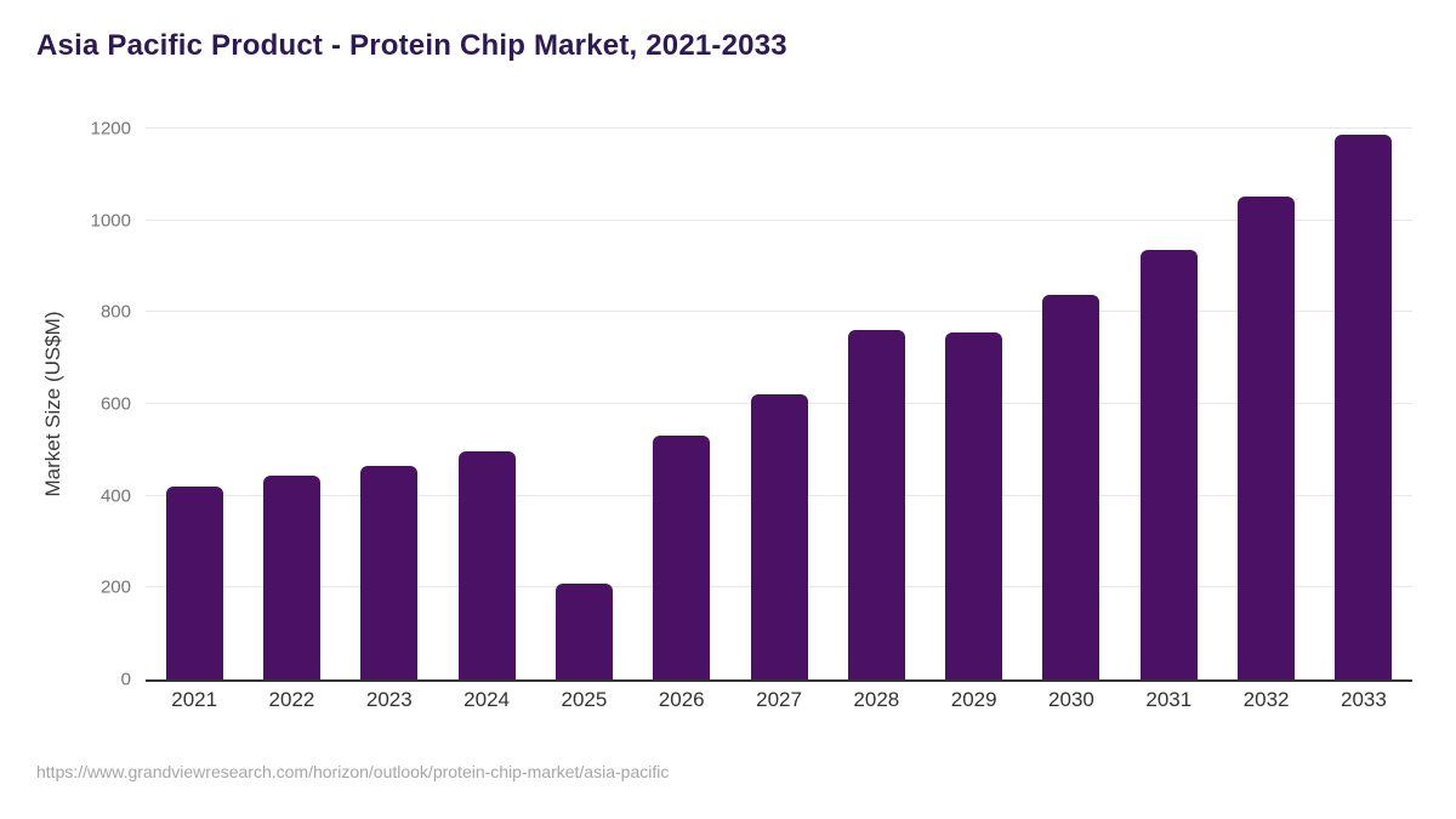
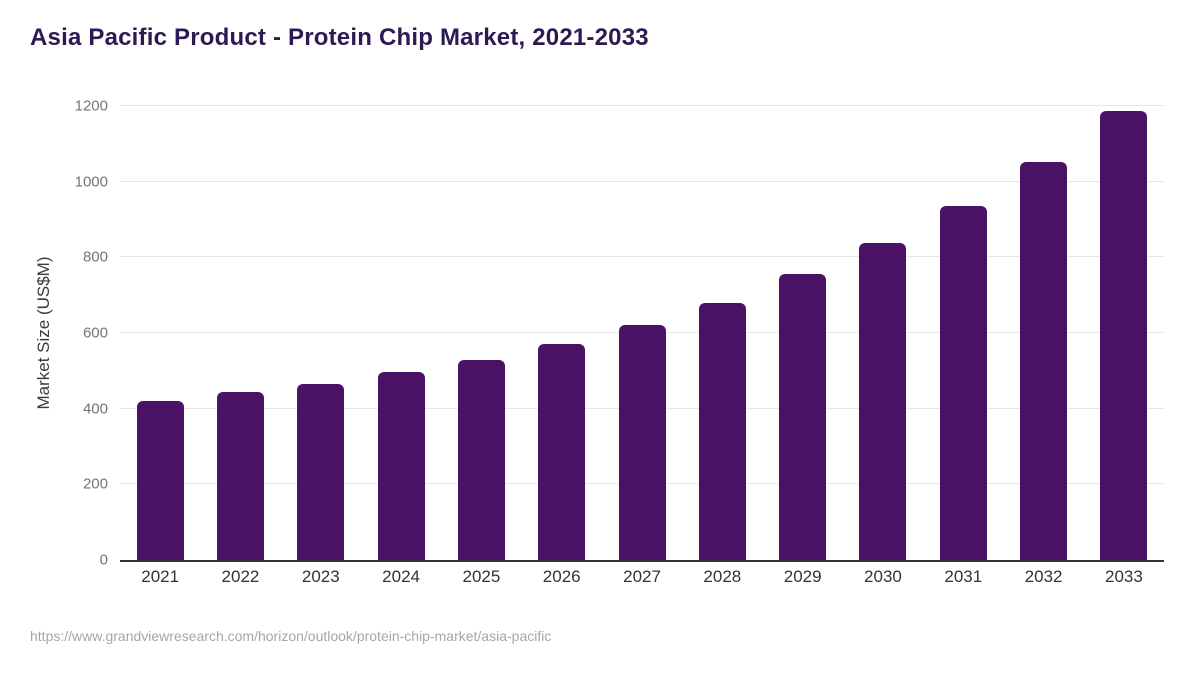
2025: 210 -> 530
2026: 530 -> 570
2028: 760 -> 680
